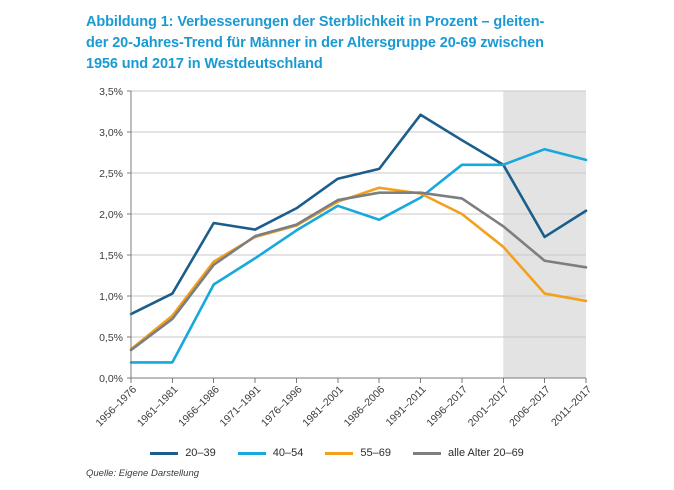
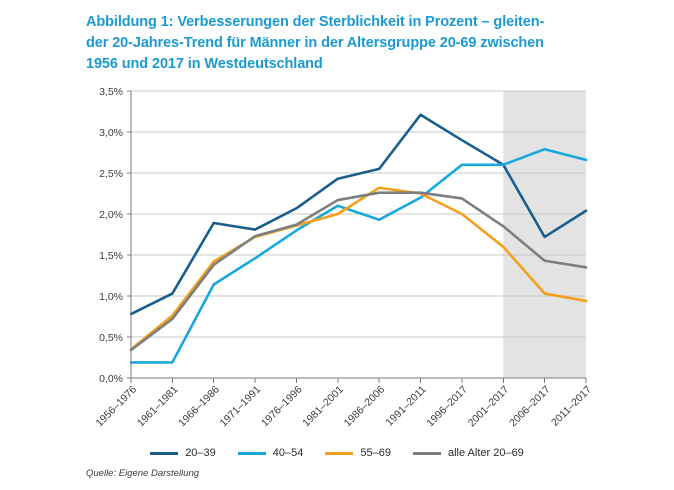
55–69/1981–2001: 2,1% -> 2,0%
